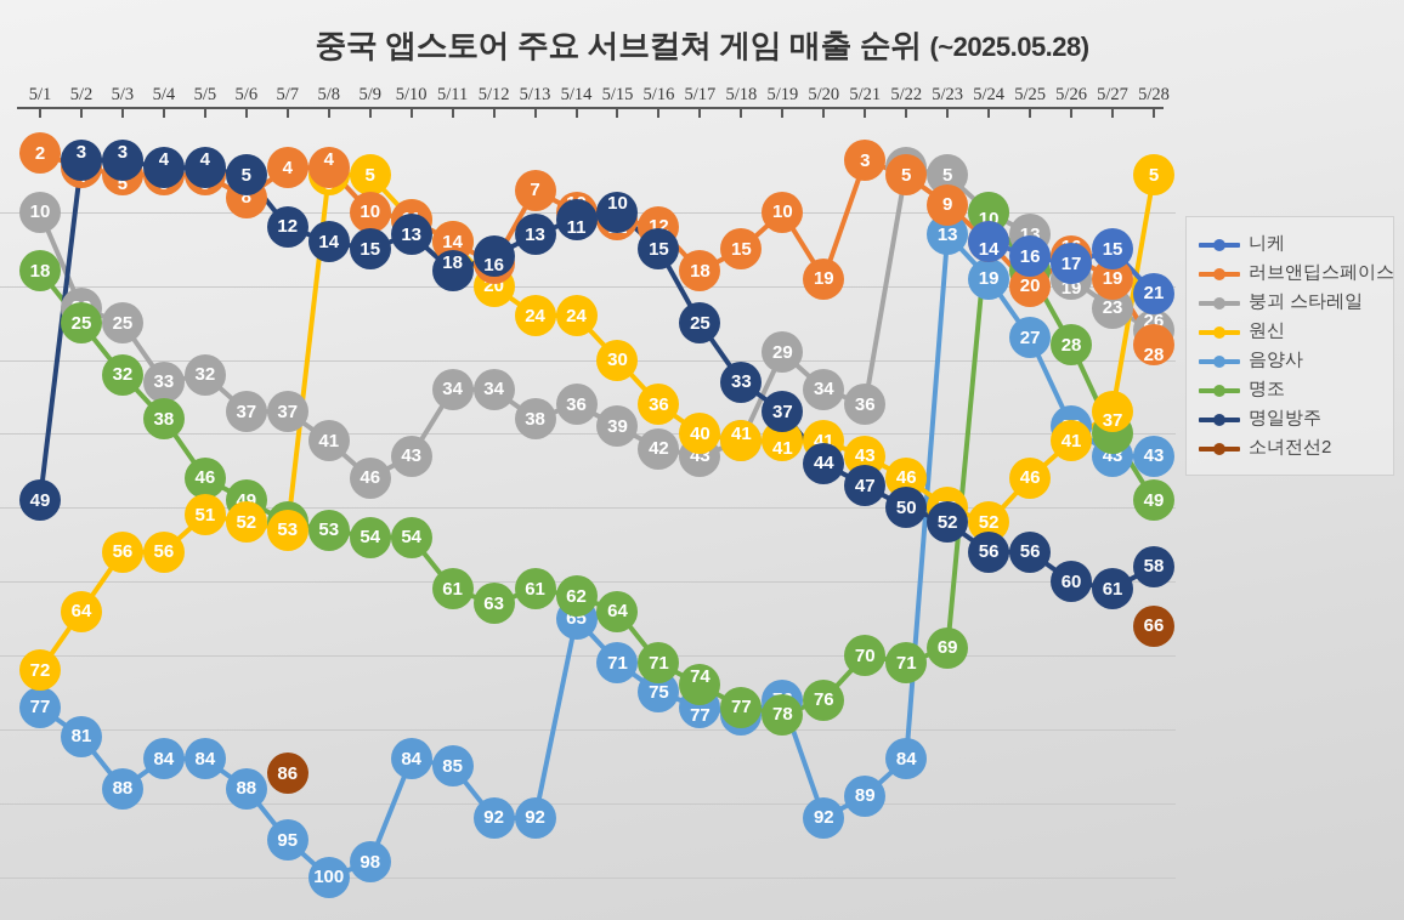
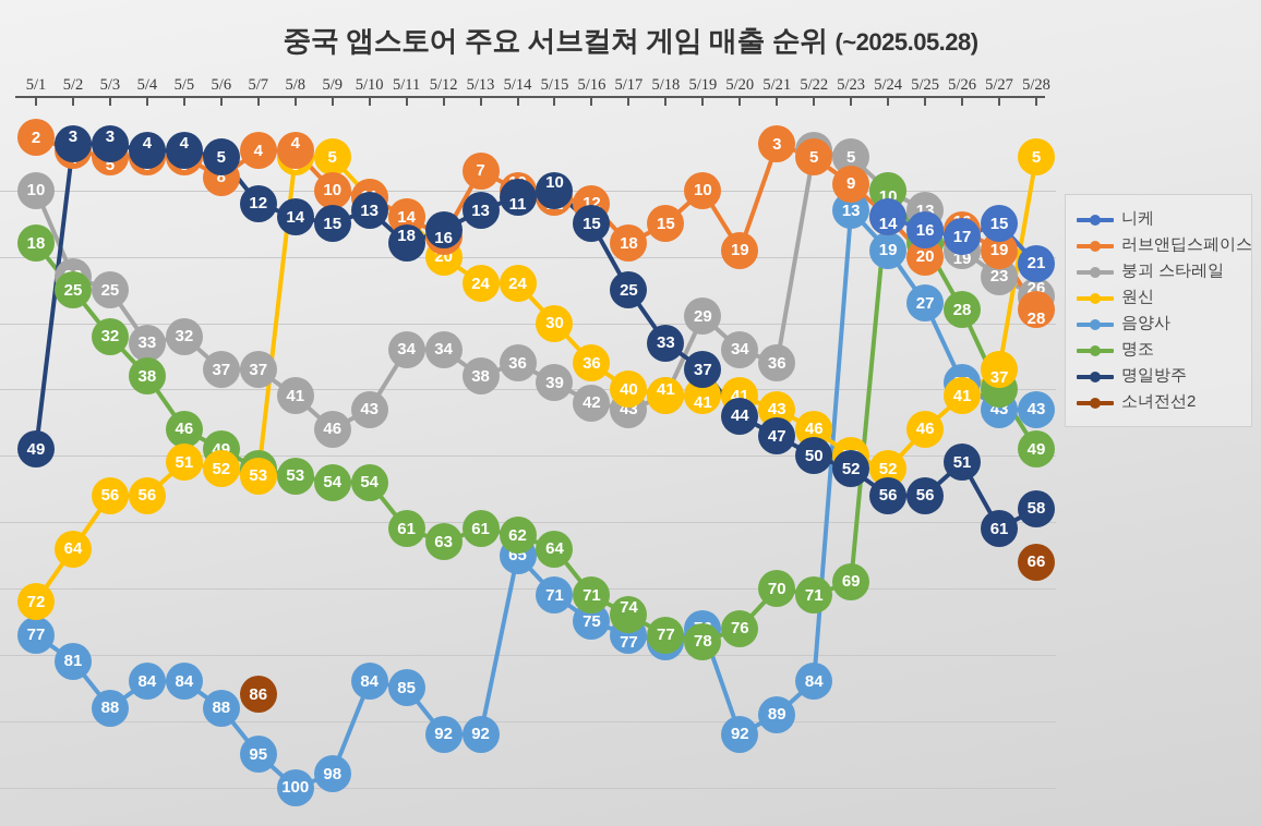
명일방주/5/26: 60 -> 51
